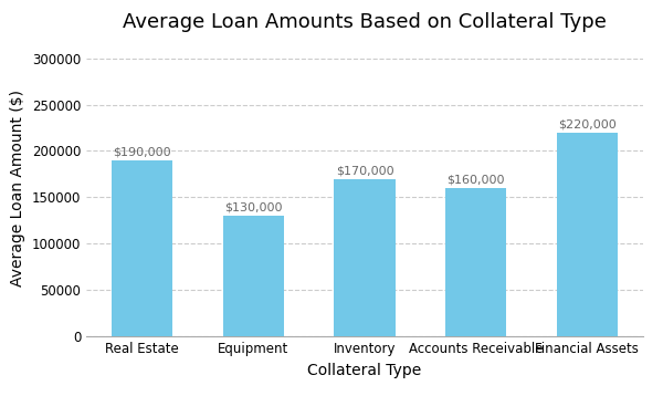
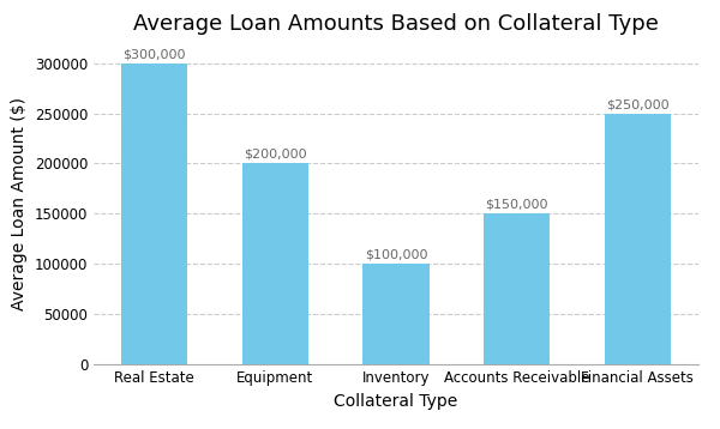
Real Estate: $190,000 -> $300,000
Equipment: $130,000 -> $200,000
Inventory: $170,000 -> $100,000
Accounts Receivable: $160,000 -> $150,000
Financial Assets: $220,000 -> $250,000
